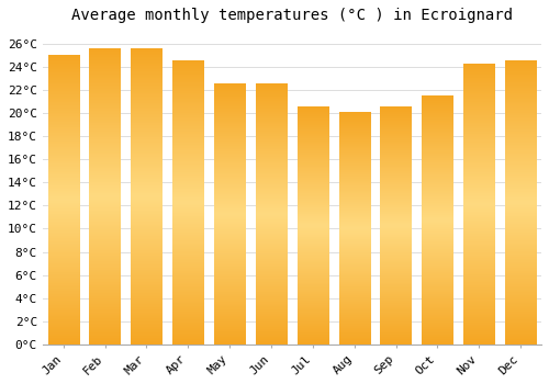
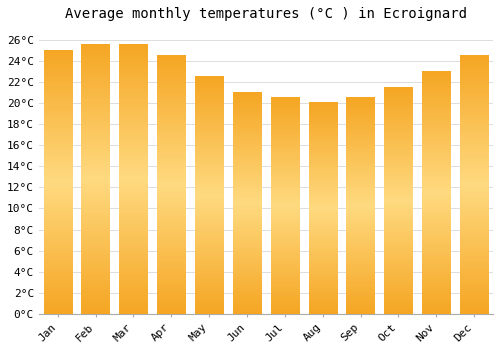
Jun: 22.5°C -> 21.0°C
Nov: 24.2°C -> 23.0°C
